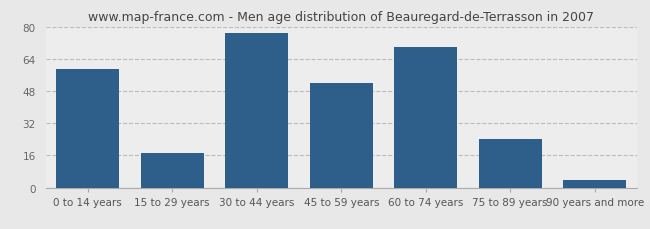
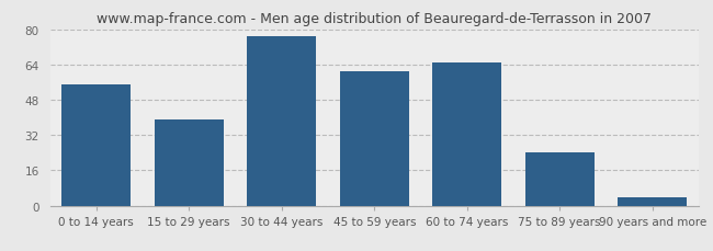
0 to 14 years: 59 -> 55
15 to 29 years: 17 -> 39
45 to 59 years: 52 -> 61
60 to 74 years: 70 -> 65
